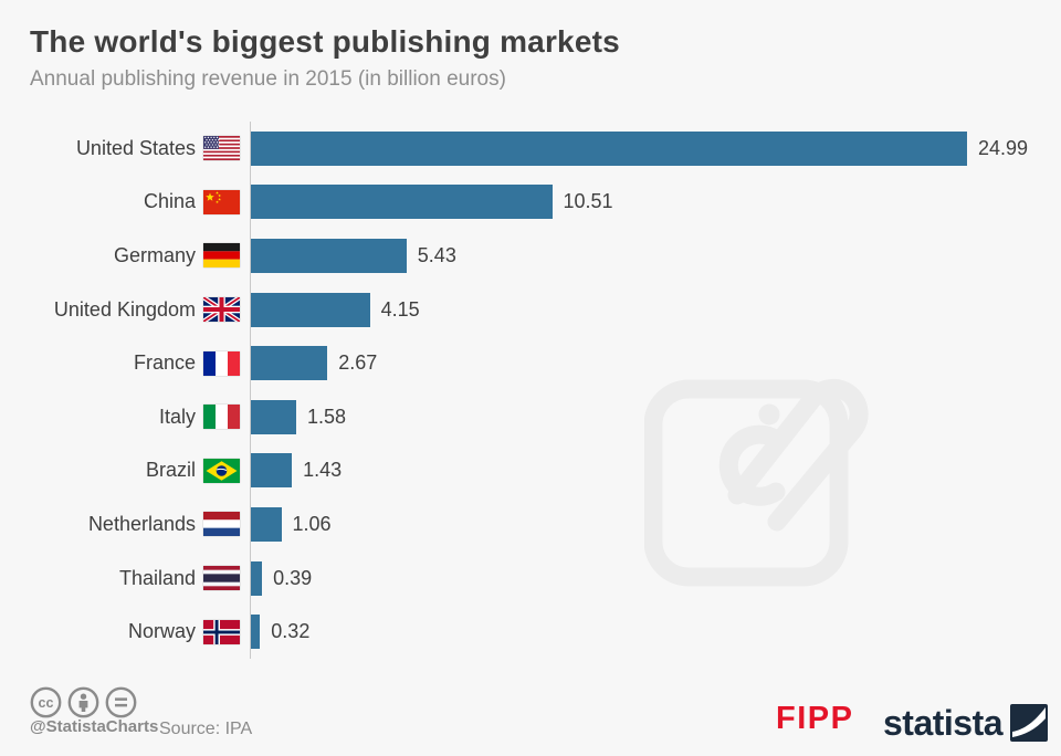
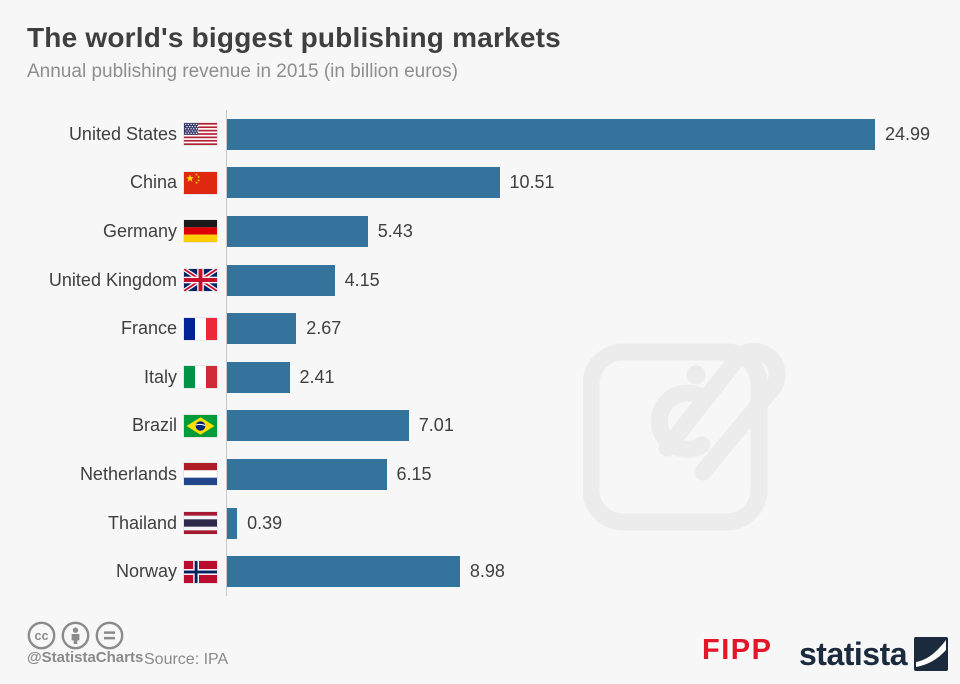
Italy: 1.58 -> 2.41
Brazil: 1.43 -> 7.01
Netherlands: 1.06 -> 6.15
Norway: 0.32 -> 8.98
